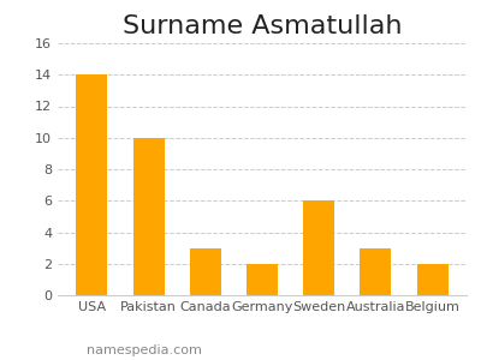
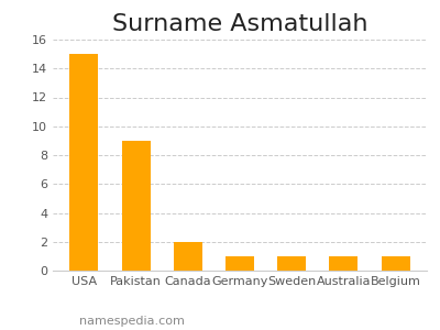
USA: 14 -> 15
Pakistan: 10 -> 9
Canada: 3 -> 2
Germany: 2 -> 1
Sweden: 6 -> 1
Australia: 3 -> 1
Belgium: 2 -> 1
